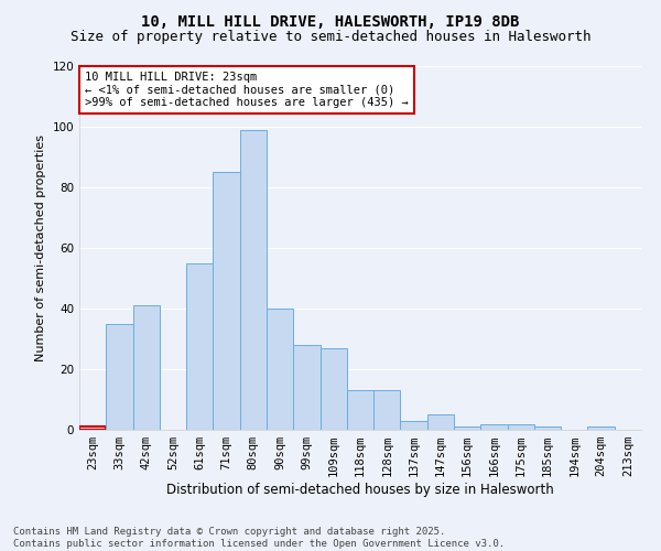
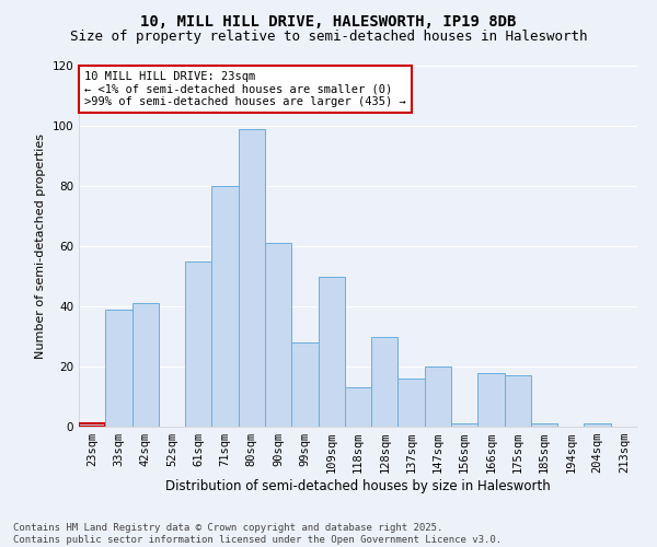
33sqm: 35 -> 39
71sqm: 85 -> 80
90sqm: 40 -> 61
109sqm: 27 -> 50
128sqm: 13 -> 30
137sqm: 3 -> 16
147sqm: 5 -> 20
166sqm: 2 -> 18
175sqm: 2 -> 17
